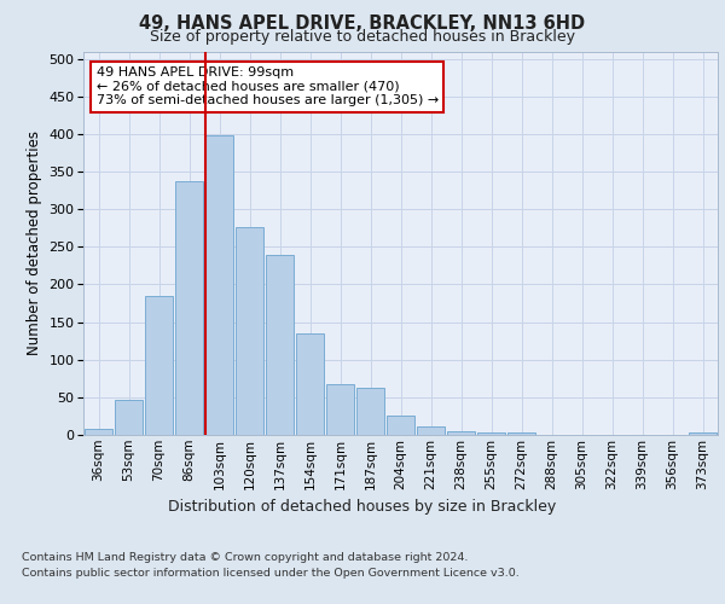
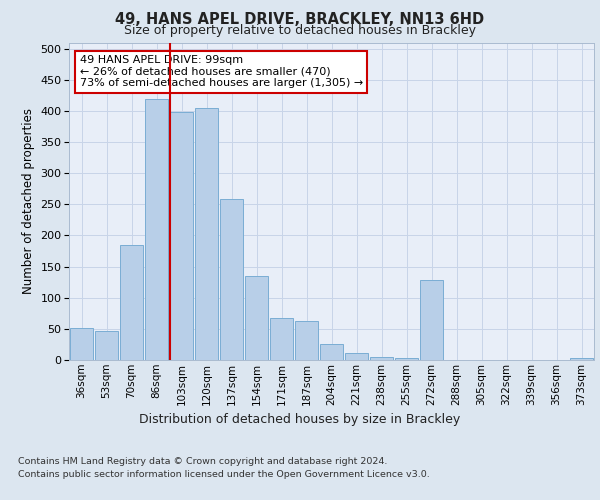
36sqm: 8 -> 52
86sqm: 337 -> 420
120sqm: 276 -> 404
137sqm: 240 -> 258
272sqm: 3 -> 128
